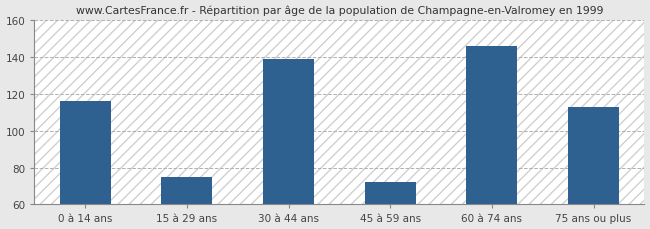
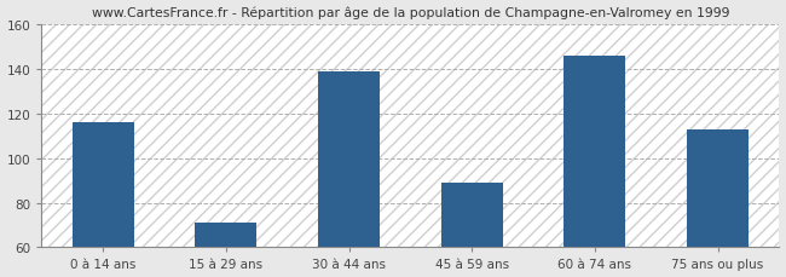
15 à 29 ans: 75 -> 71
45 à 59 ans: 72 -> 89
